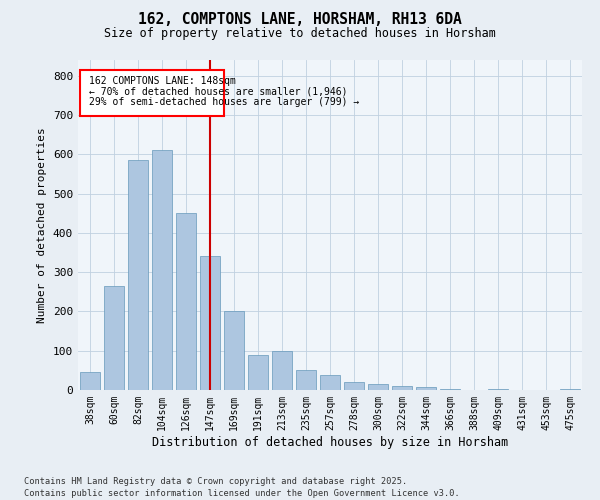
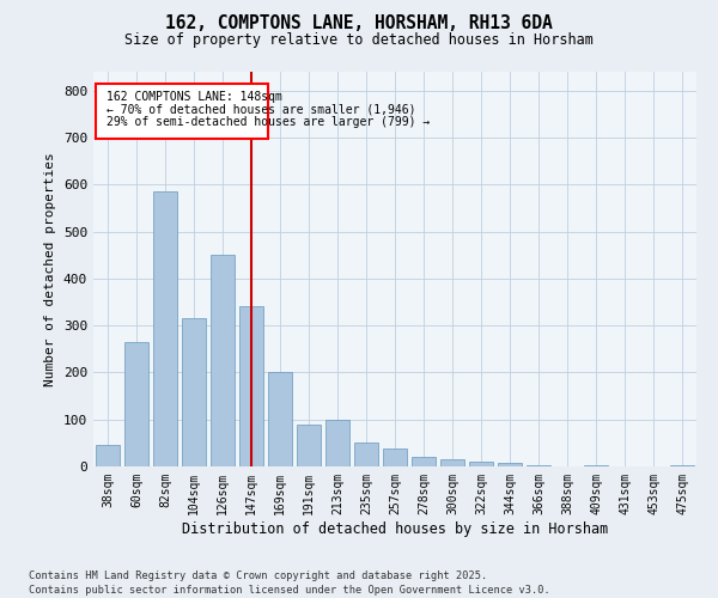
104sqm: 610 -> 315
